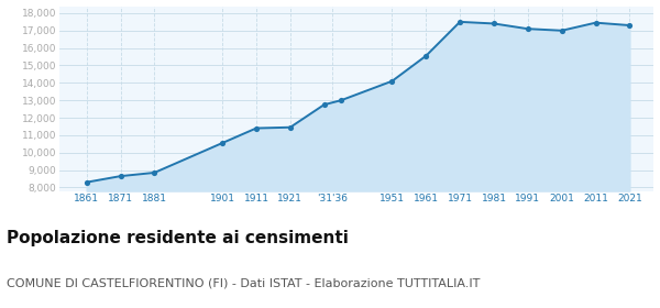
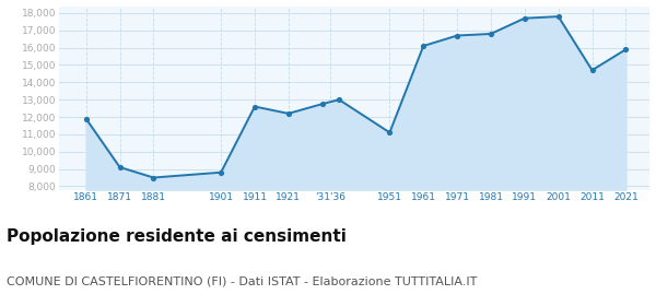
1861: 8,300 -> 11,900
1871: 8,600 -> 9,100
1881: 8,800 -> 8,500
1901: 10,600 -> 8,800
1911: 11,400 -> 12,600
1921: 11,400 -> 12,200
1951: 14,100 -> 11,100
1961: 15,600 -> 16,100
1971: 17,500 -> 16,700
1981: 17,400 -> 16,800
1991: 17,100 -> 17,700
2001: 17,000 -> 17,800
2011: 17,400 -> 14,700
2021: 17,300 -> 15,900
